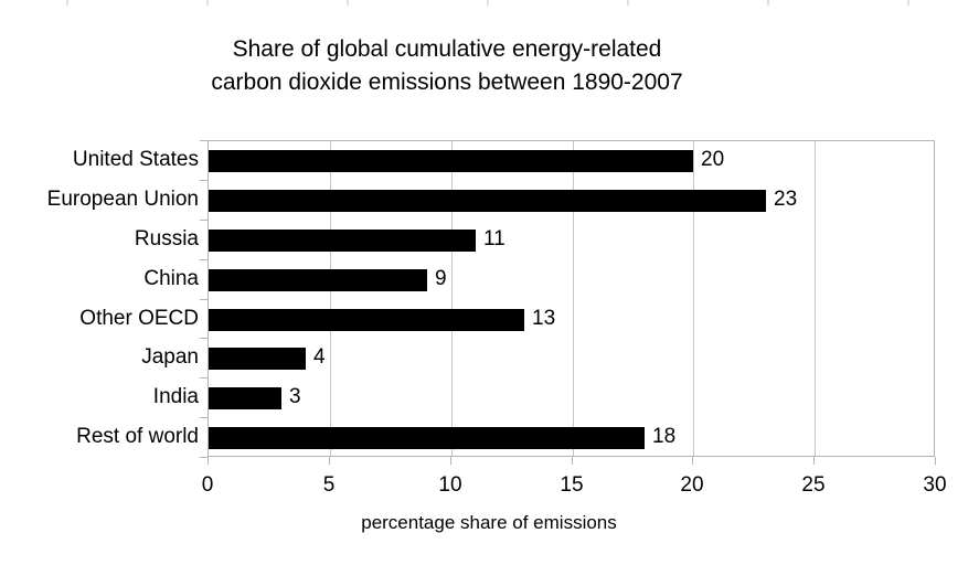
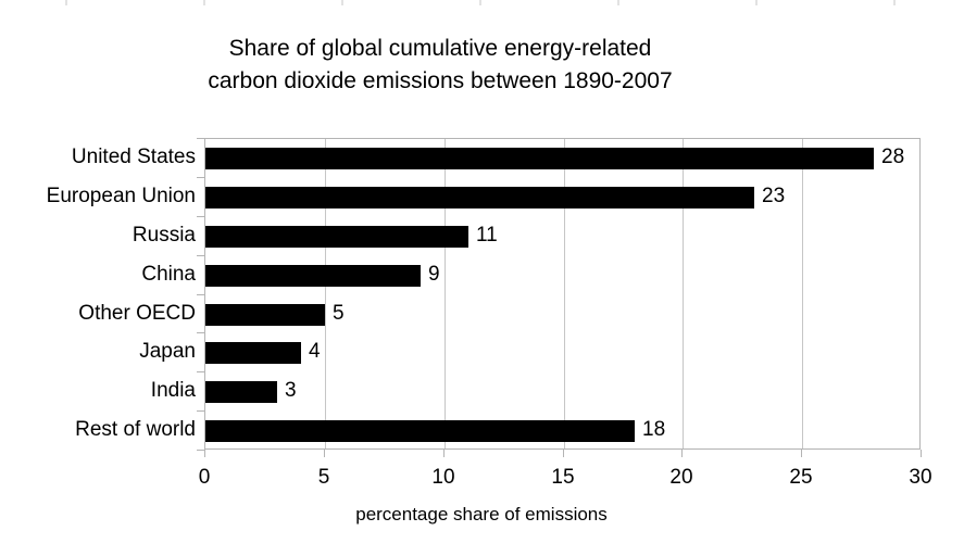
United States: 20 -> 28
Other OECD: 13 -> 5
